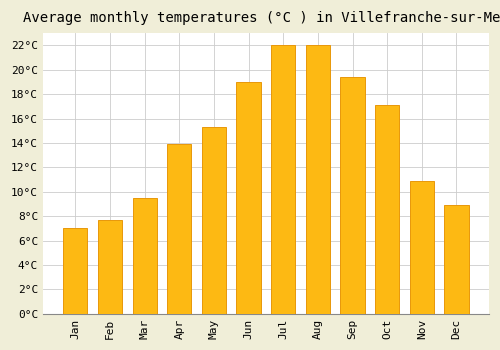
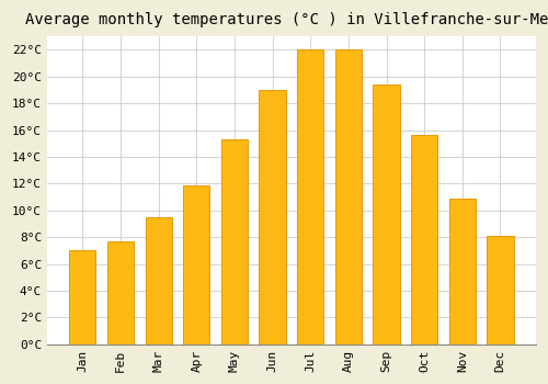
Apr: 13.9°C -> 11.9°C
Oct: 17.1°C -> 15.6°C
Dec: 8.9°C -> 8.1°C
